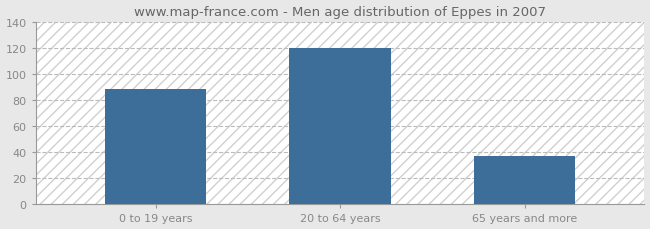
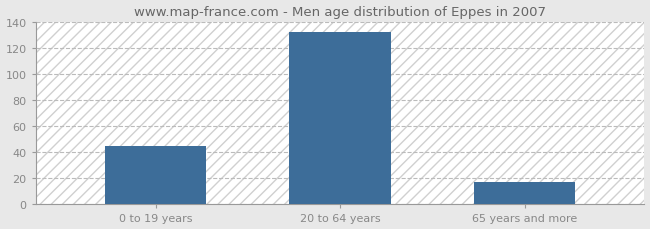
0 to 19 years: 88 -> 45
20 to 64 years: 120 -> 132
65 years and more: 37 -> 17
